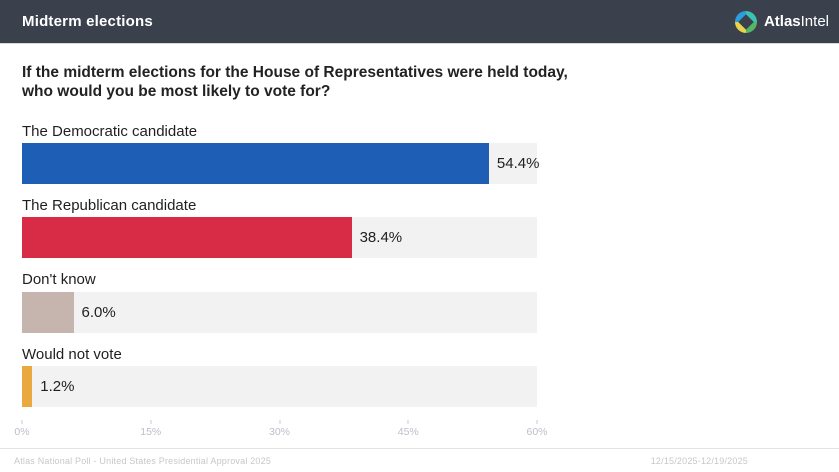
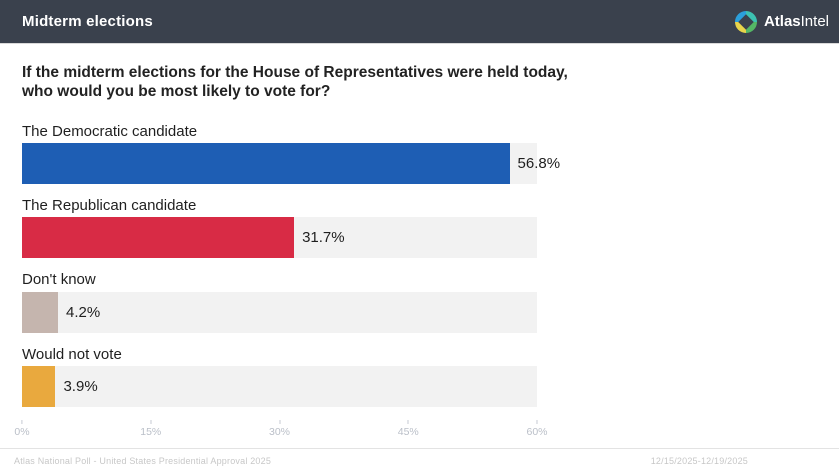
The Democratic candidate: 54.4% -> 56.8%
The Republican candidate: 38.4% -> 31.7%
Don't know: 6.0% -> 4.2%
Would not vote: 1.2% -> 3.9%
